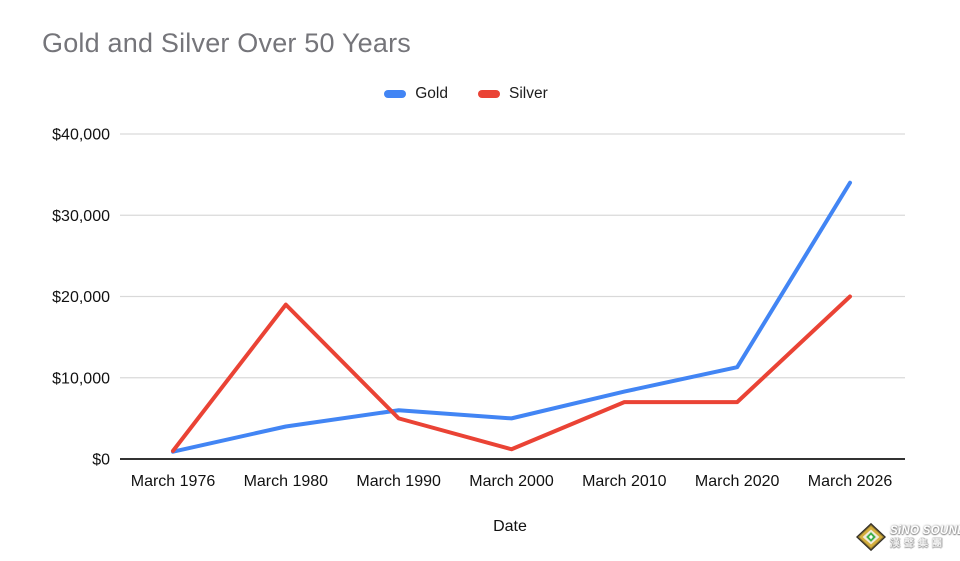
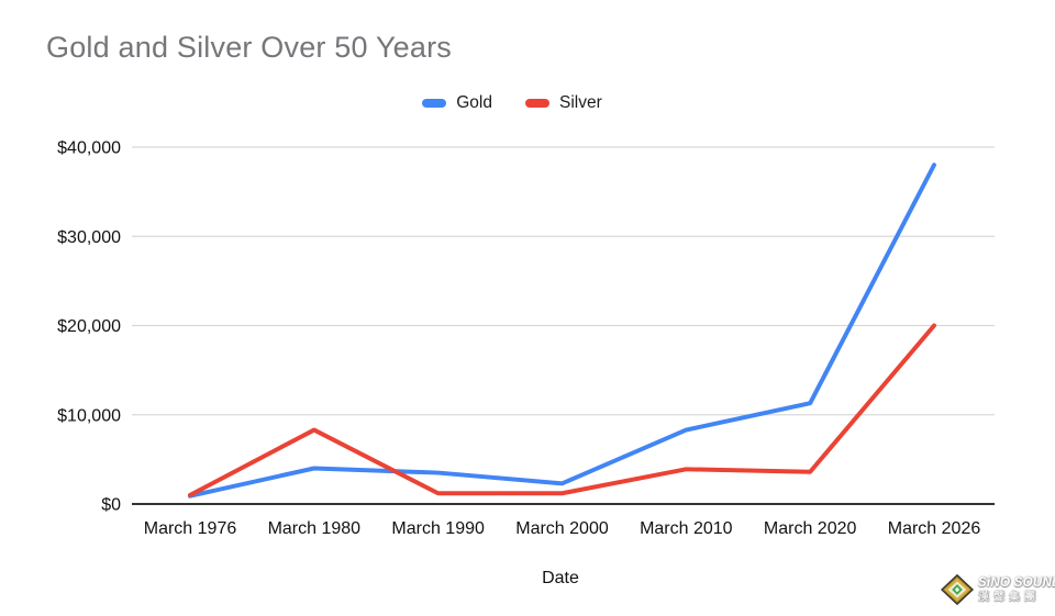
Silver/March 1980: $19000 -> $8000
Gold/March 1990: $6000 -> $4000
Silver/March 1990: $5000 -> $1000
Gold/March 2000: $5000 -> $2000
Silver/March 2010: $7000 -> $4000
Silver/March 2020: $7000 -> $4000
Gold/March 2026: $34000 -> $38000
